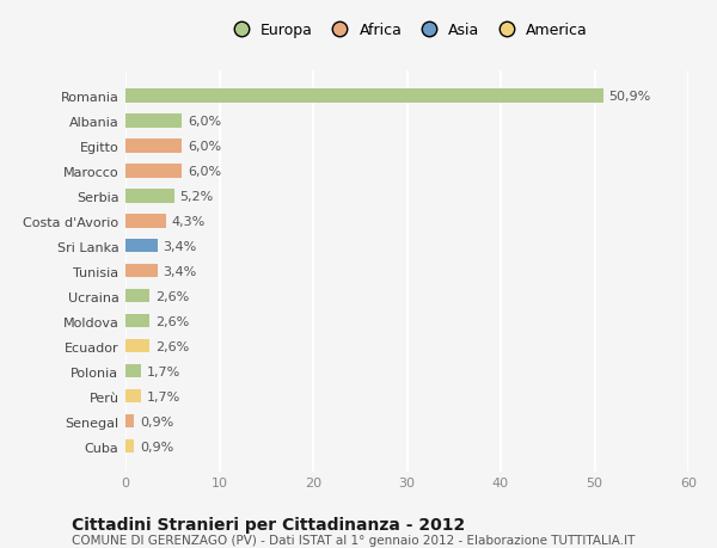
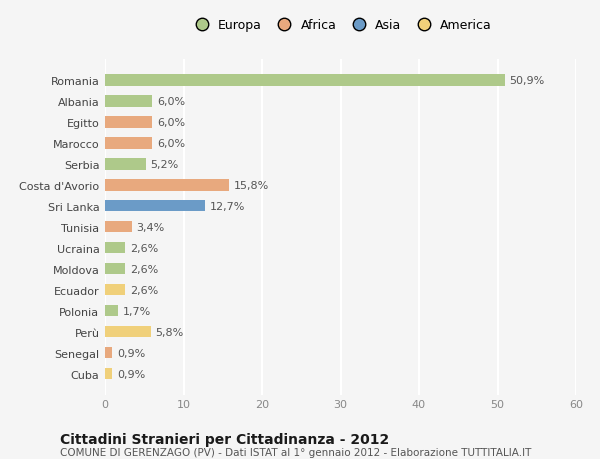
Costa d'Avorio: 4,3% -> 15,8%
Sri Lanka: 3,4% -> 12,7%
Perù: 1,7% -> 5,8%
